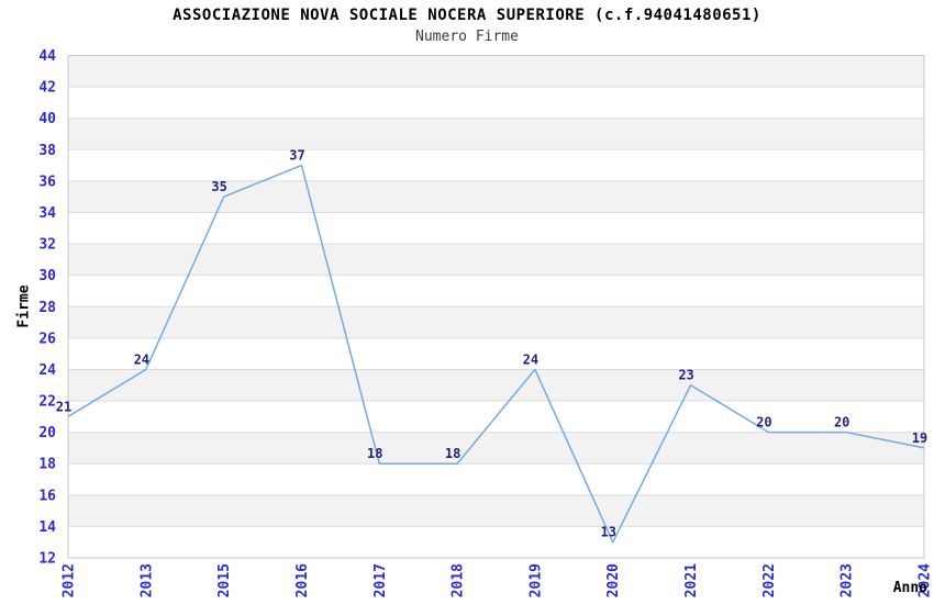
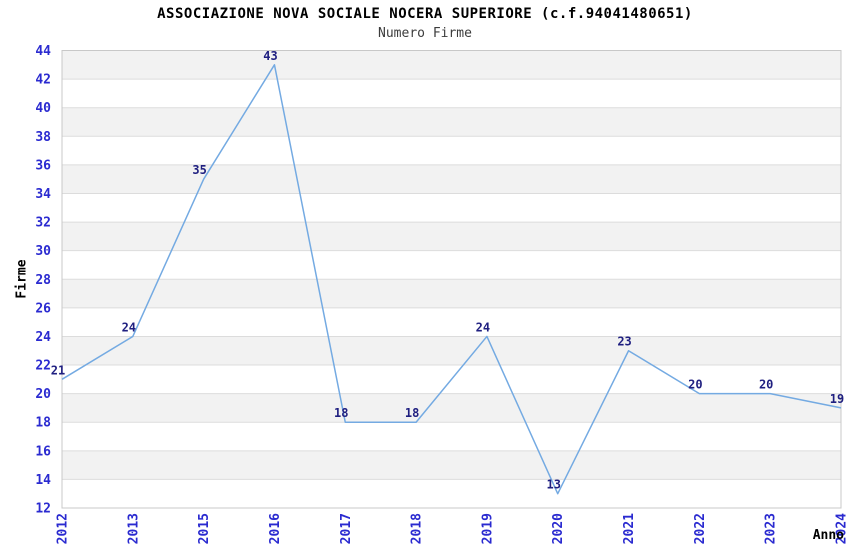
2016: 37 -> 43
